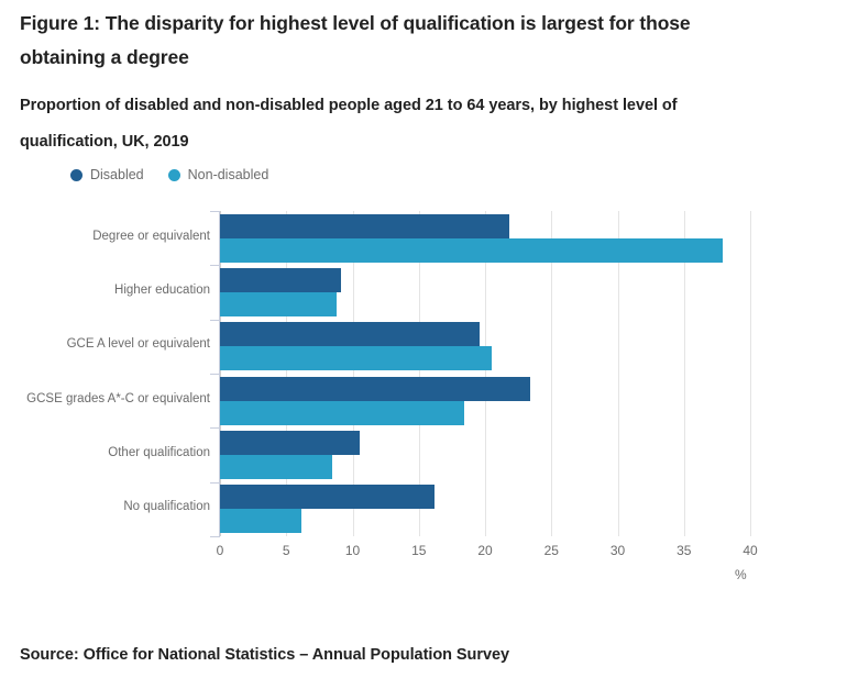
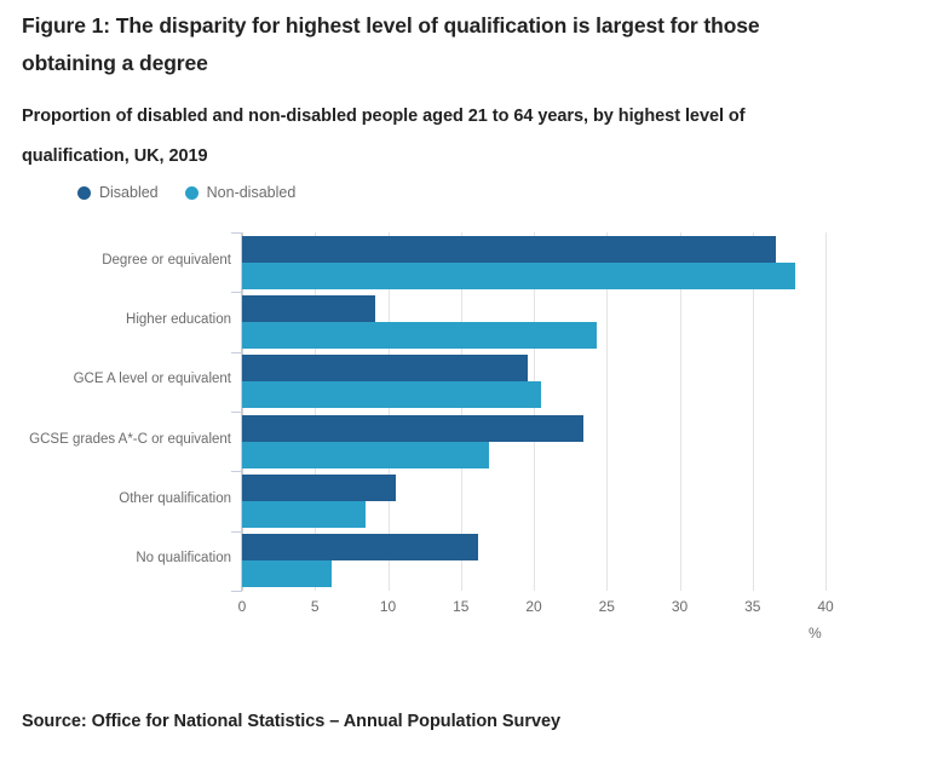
Disabled/Degree or equivalent: 21.8 -> 36.6
Non-disabled/Higher education: 8.8 -> 24.3
Non-disabled/GCSE grades A*-C or equivalent: 18.4 -> 16.9
